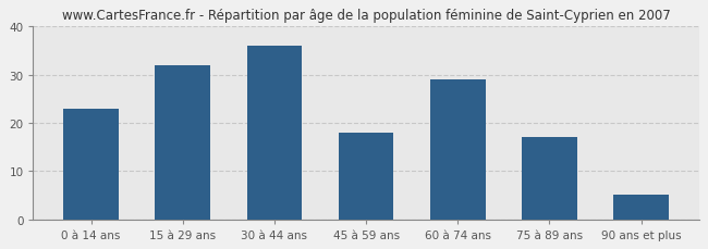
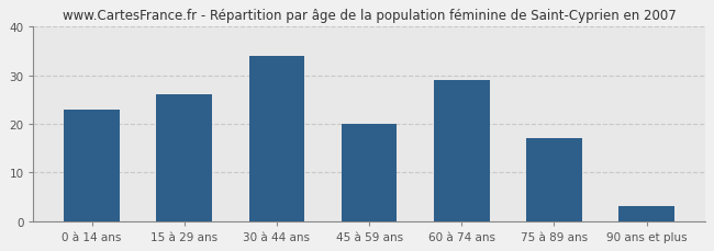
15 à 29 ans: 32 -> 26
30 à 44 ans: 36 -> 34
45 à 59 ans: 18 -> 20
90 ans et plus: 5 -> 3
